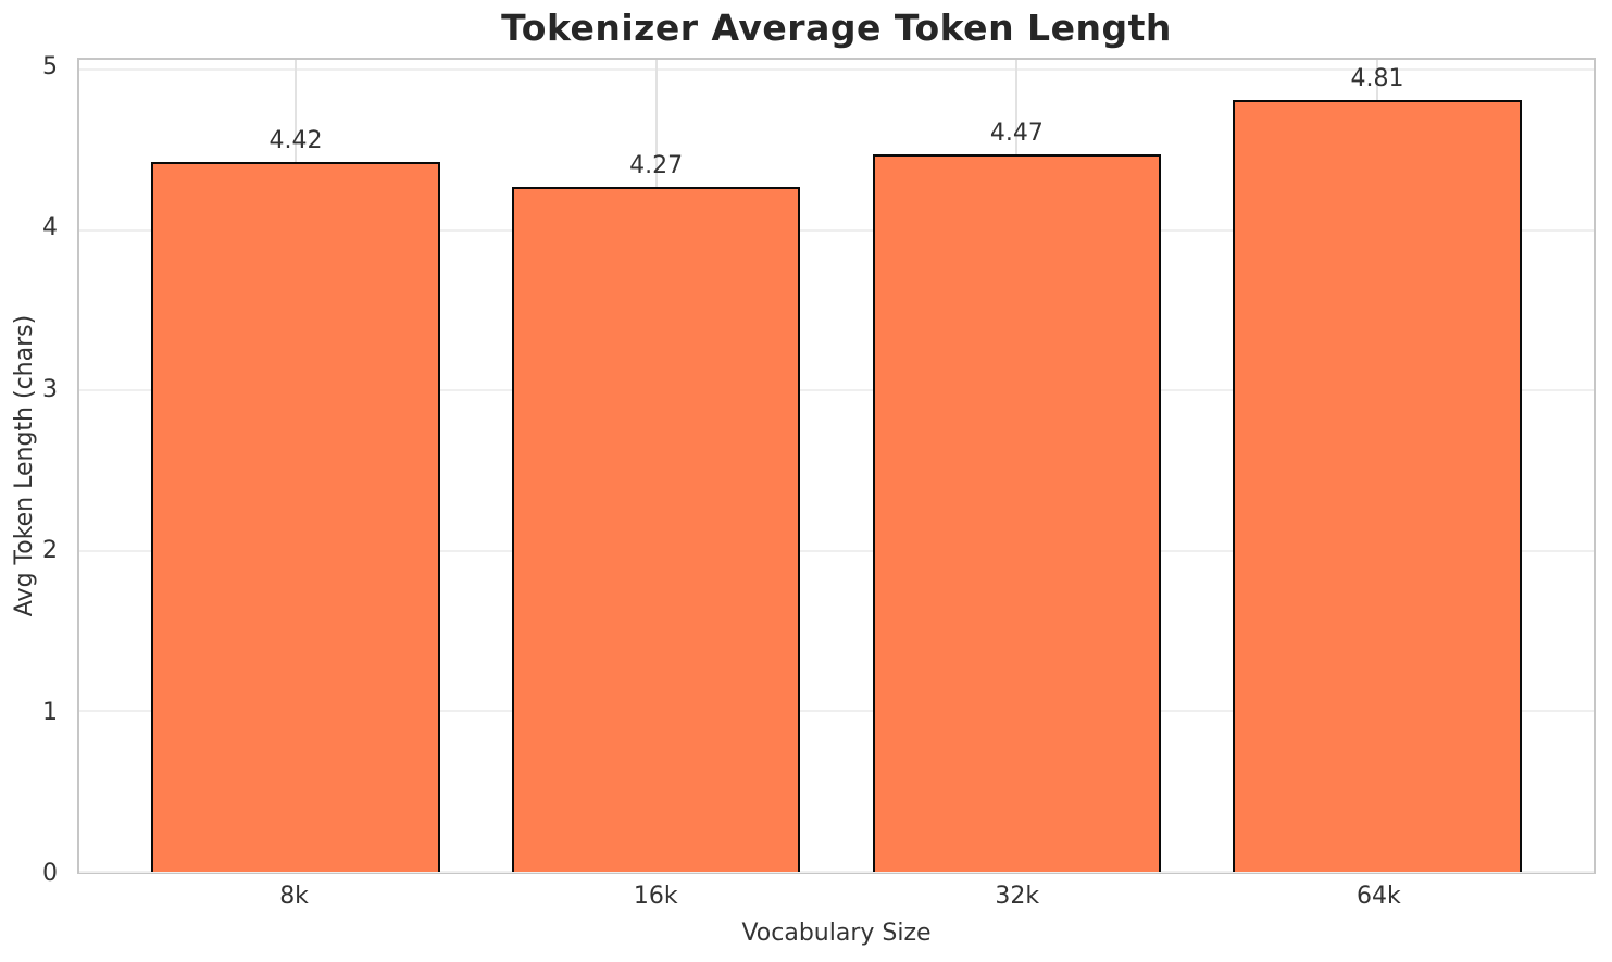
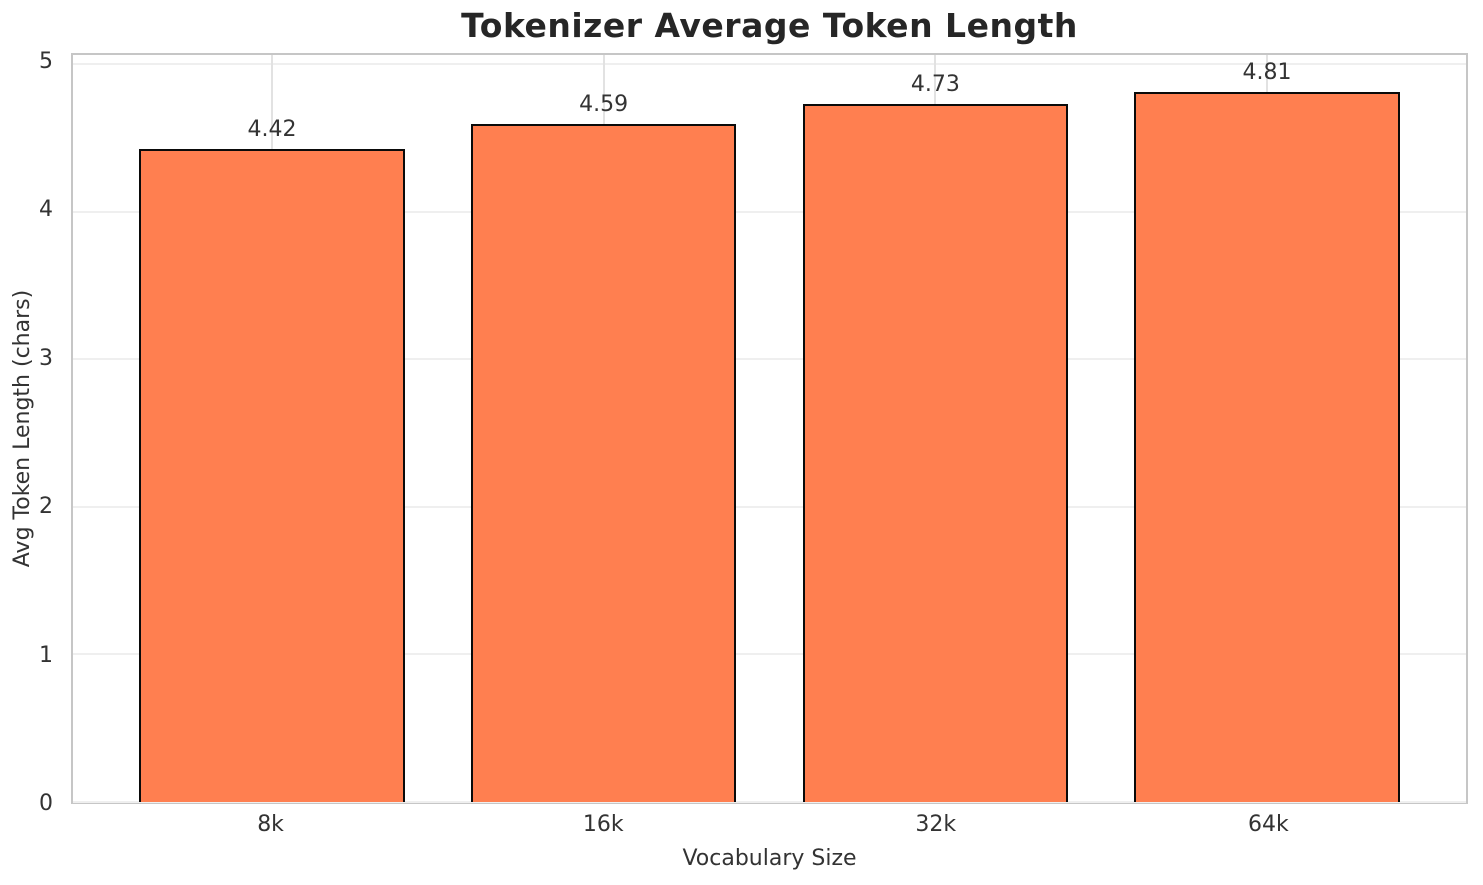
16k: 4.27 -> 4.59
32k: 4.47 -> 4.73
